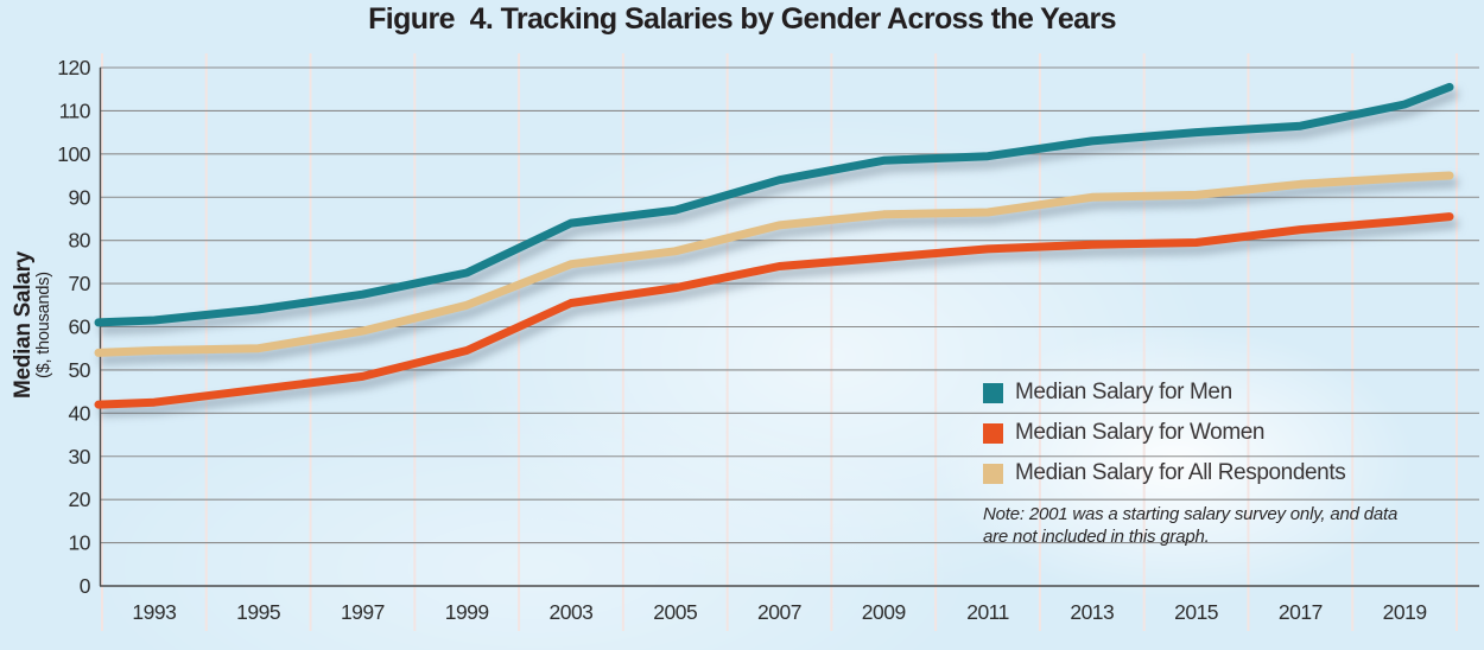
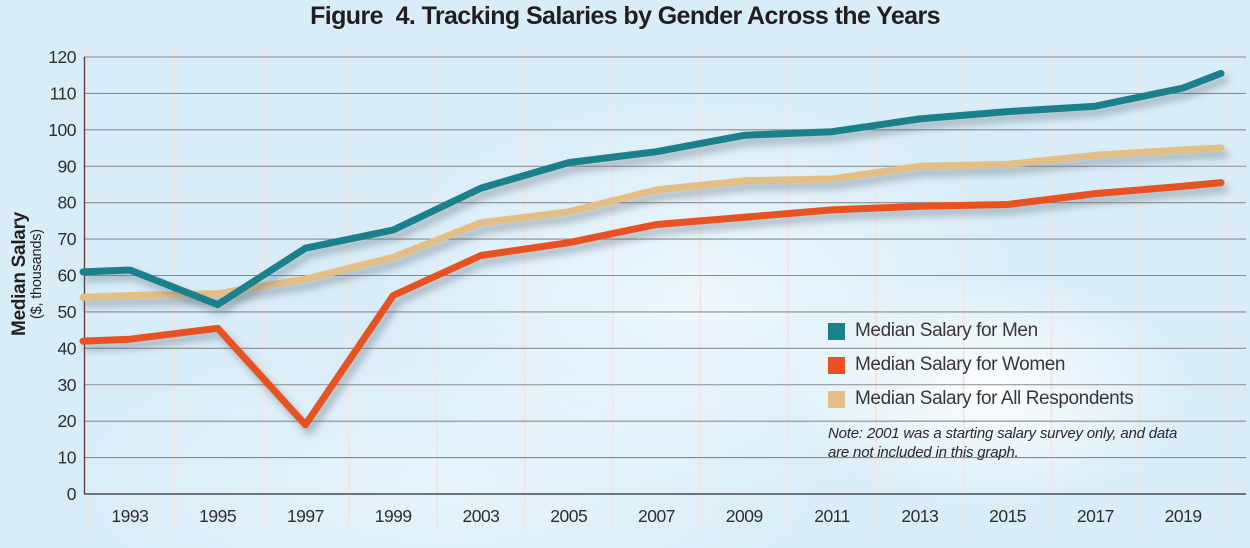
Median Salary for Men/1995: 64 -> 52
Median Salary for Women/1997: 48 -> 19
Median Salary for Men/2005: 87 -> 91
